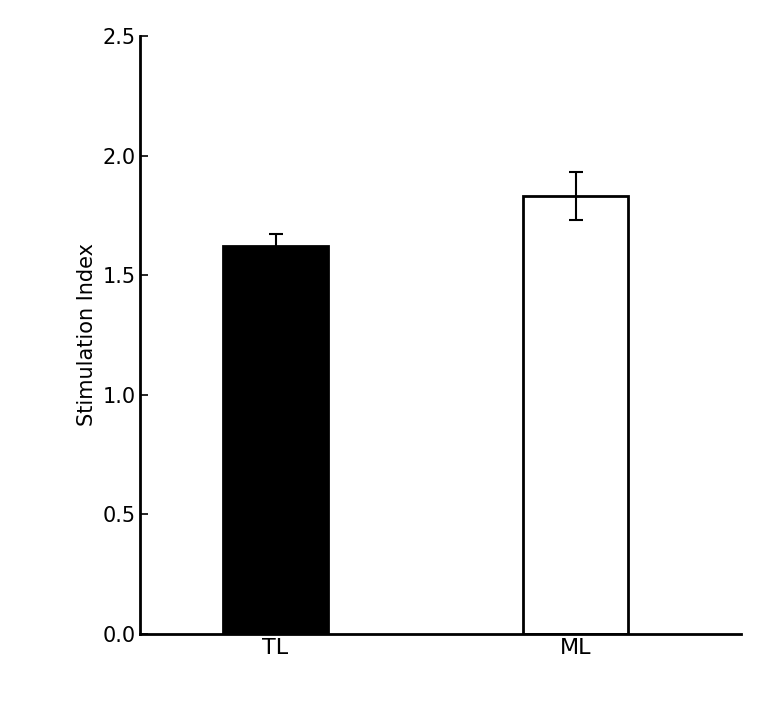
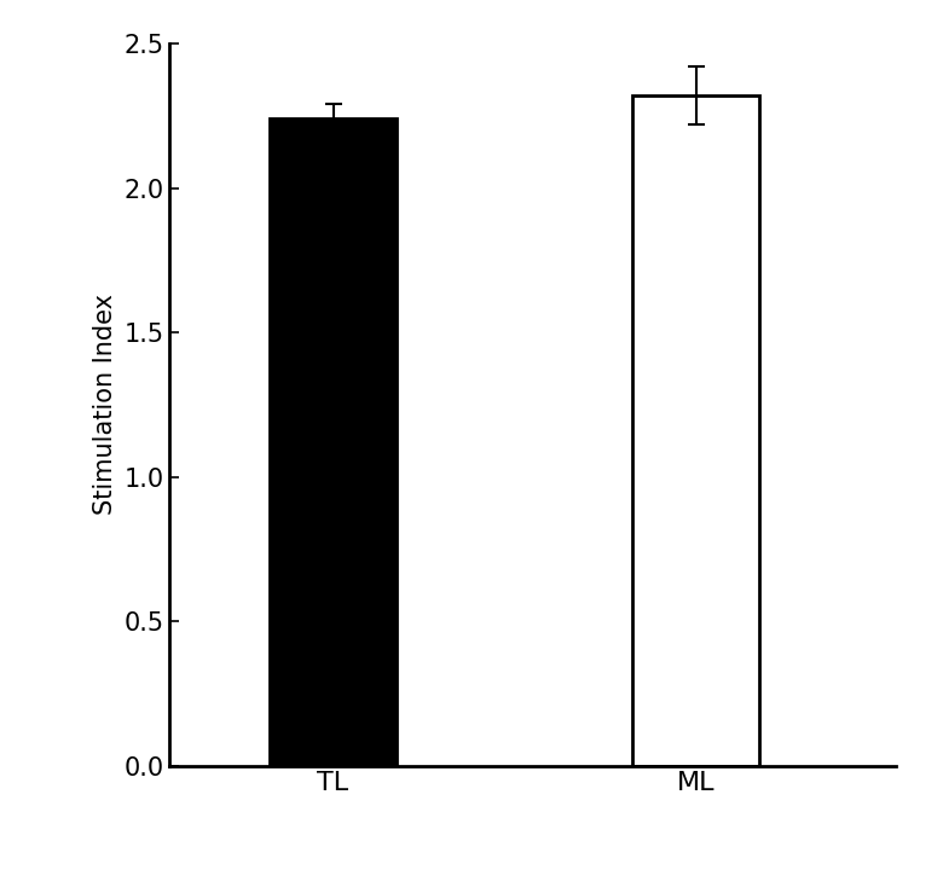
TL: 1.62 -> 2.24
ML: 1.83 -> 2.32
